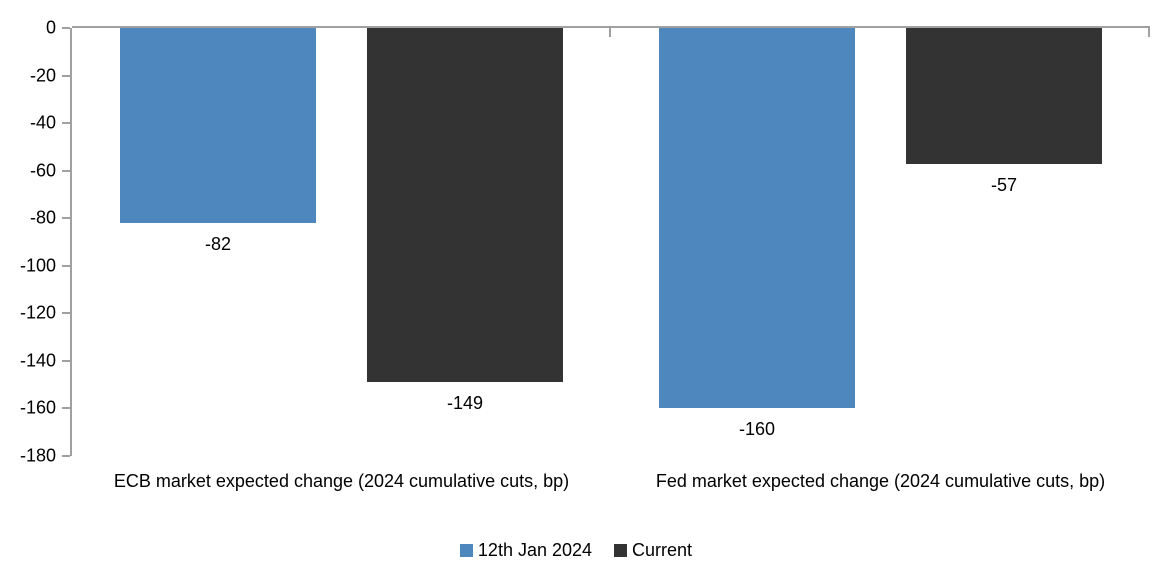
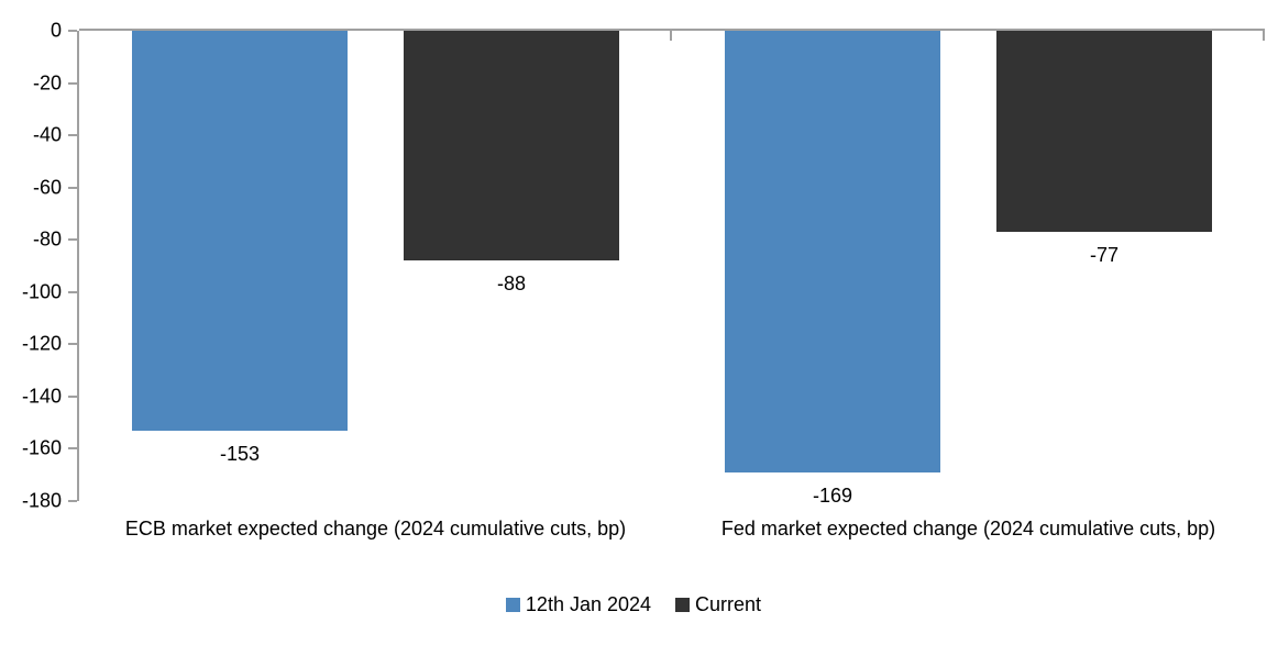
12th Jan 2024/ECB market expected change (2024 cumulative cuts, bp): -82 -> -153
Current/ECB market expected change (2024 cumulative cuts, bp): -149 -> -88
12th Jan 2024/Fed market expected change (2024 cumulative cuts, bp): -160 -> -169
Current/Fed market expected change (2024 cumulative cuts, bp): -57 -> -77
